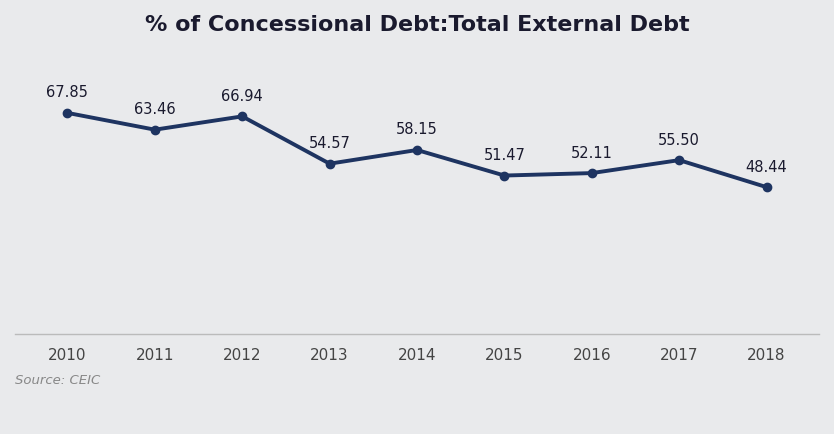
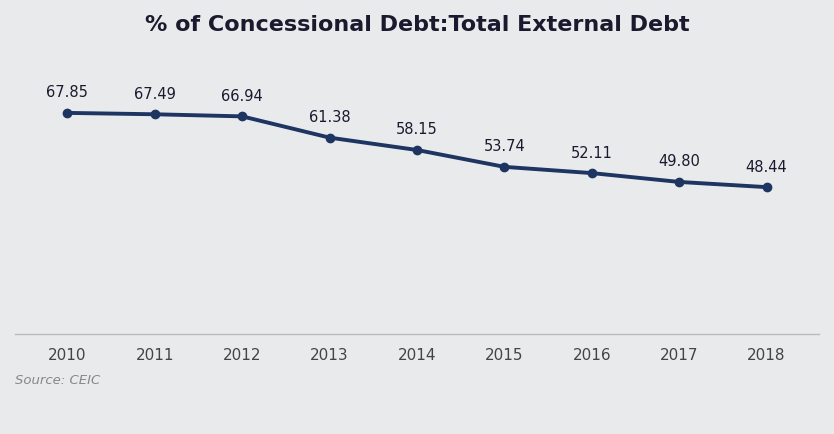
2011: 63.46 -> 67.49
2013: 54.57 -> 61.38
2015: 51.47 -> 53.74
2017: 55.50 -> 49.80
